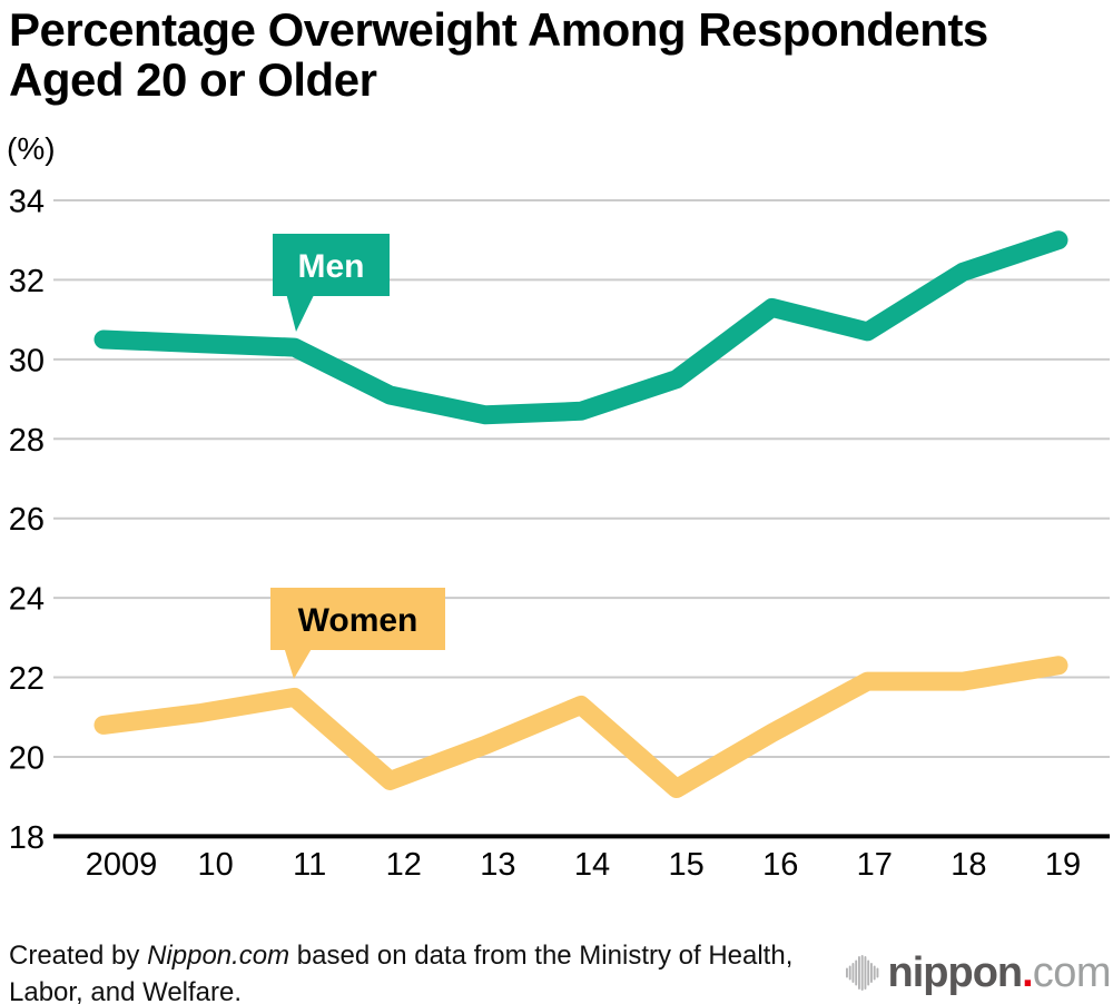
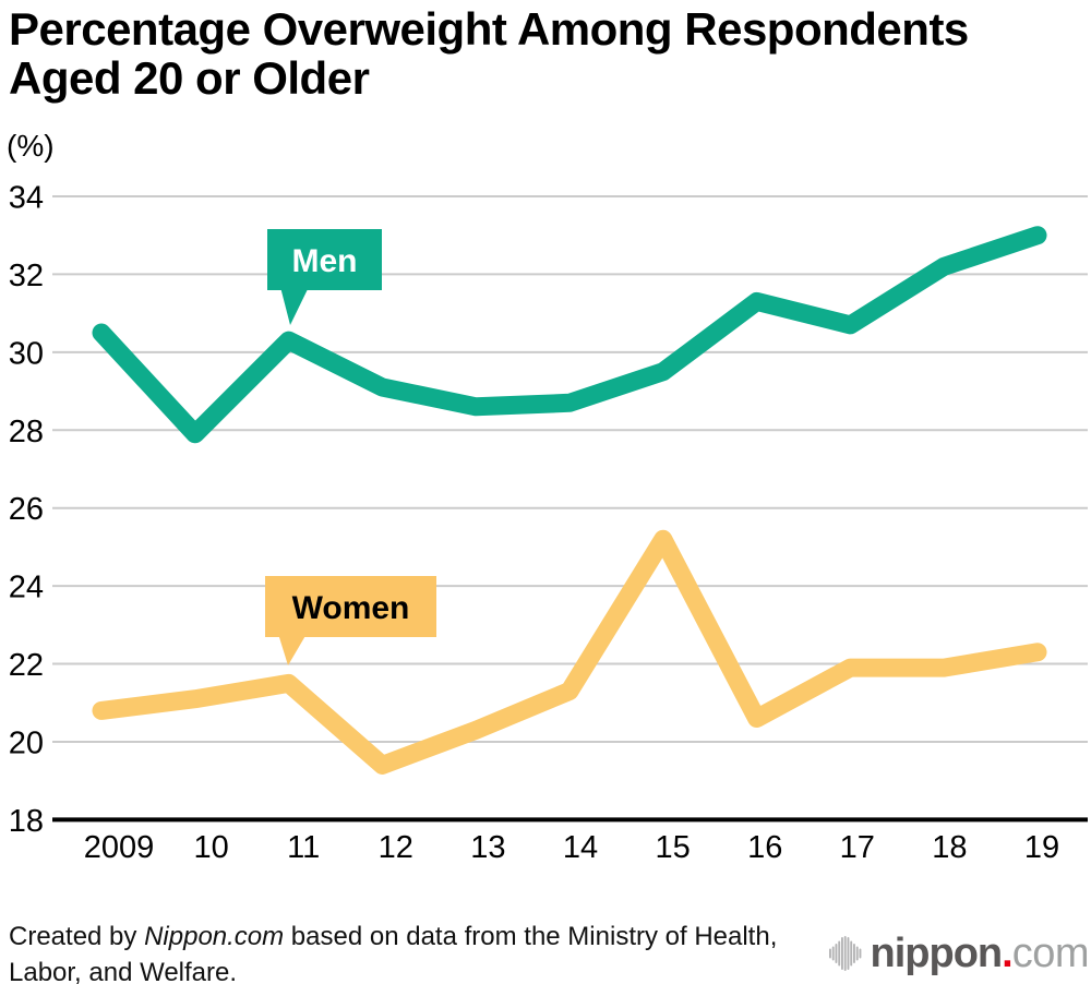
Men/10: 30.4 -> 27.9
Women/15: 19.2 -> 25.2
